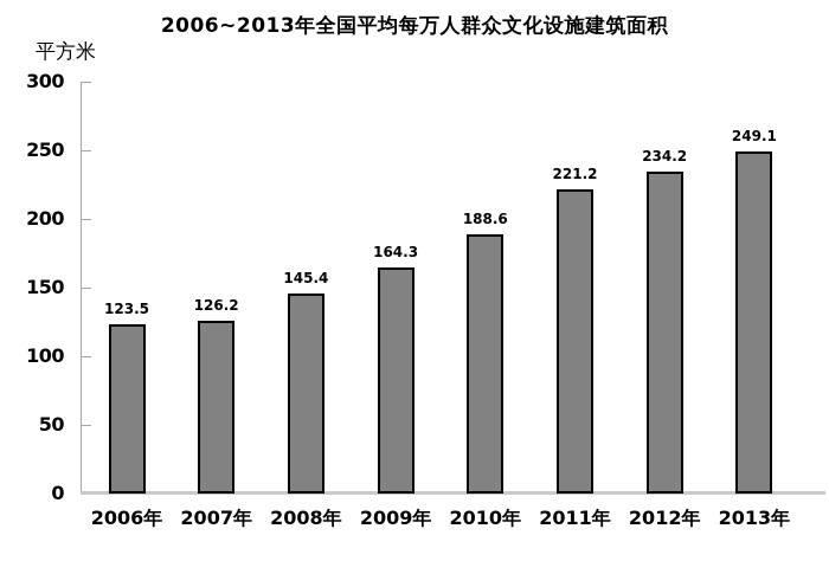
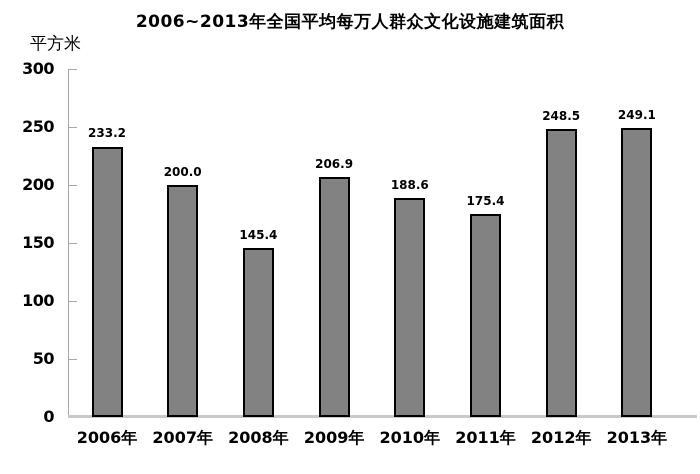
2006年: 123.5 -> 233.2
2007年: 126.2 -> 200.0
2009年: 164.3 -> 206.9
2011年: 221.2 -> 175.4
2012年: 234.2 -> 248.5
